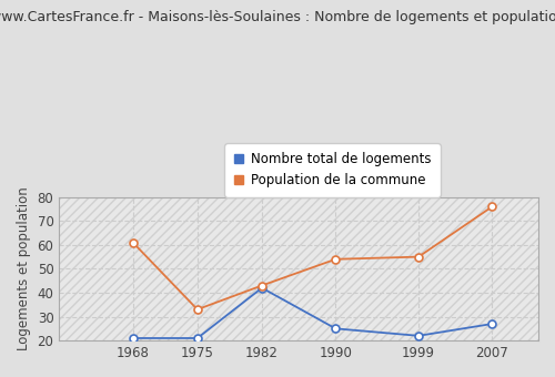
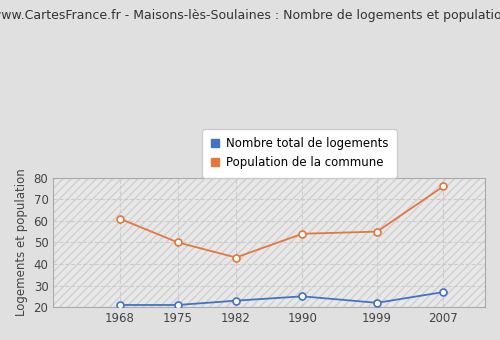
Population de la commune/1975: 33 -> 50
Nombre total de logements/1982: 42 -> 23
